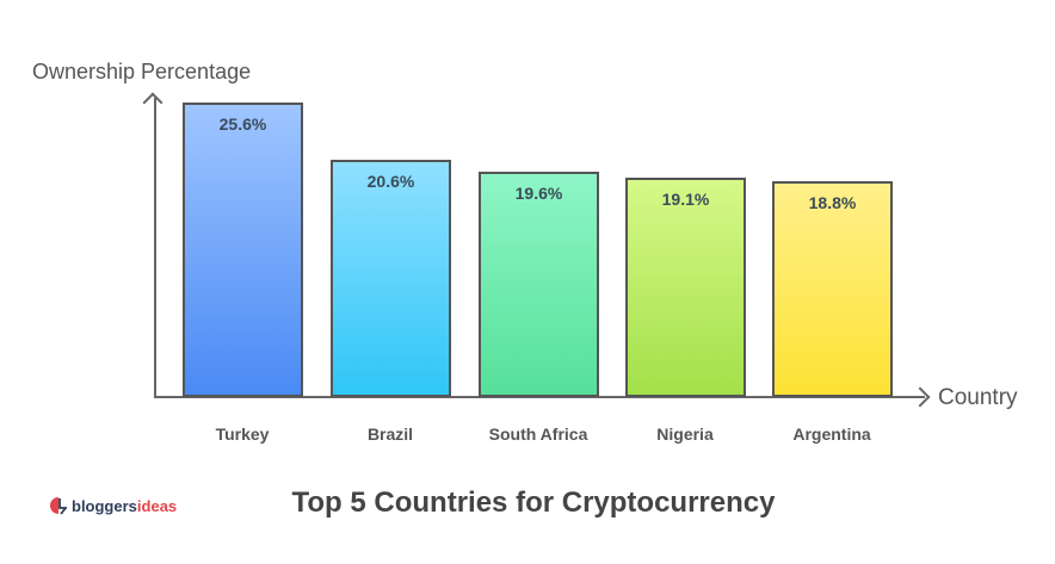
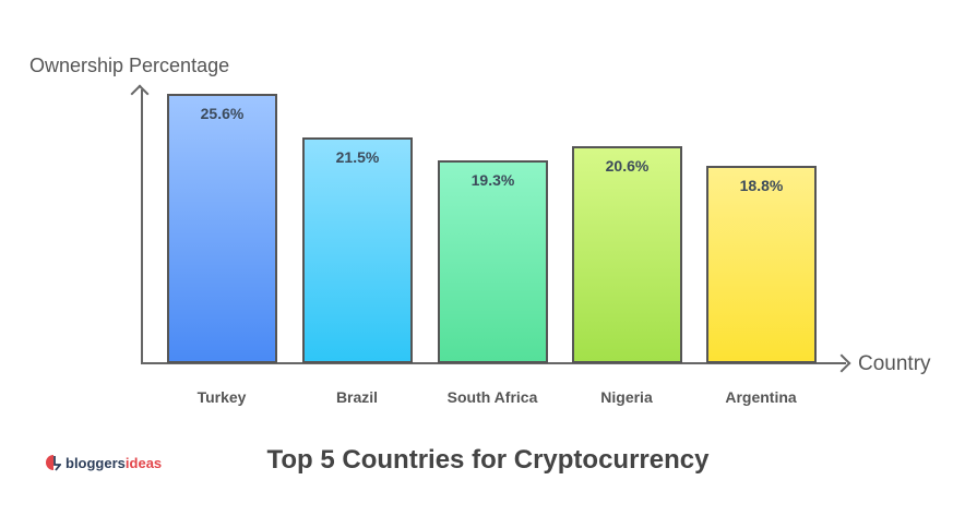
Brazil: 20.6% -> 21.5%
South Africa: 19.6% -> 19.3%
Nigeria: 19.1% -> 20.6%
